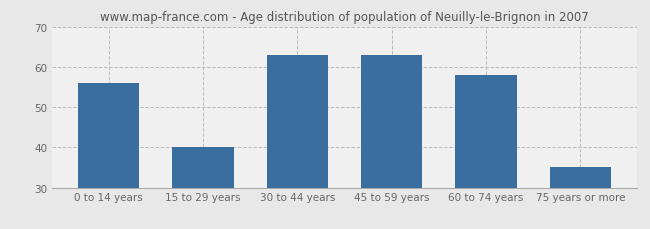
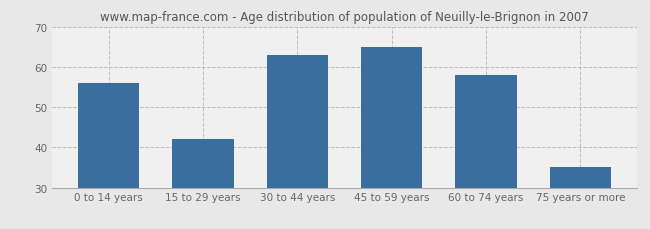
15 to 29 years: 40 -> 42
45 to 59 years: 63 -> 65
